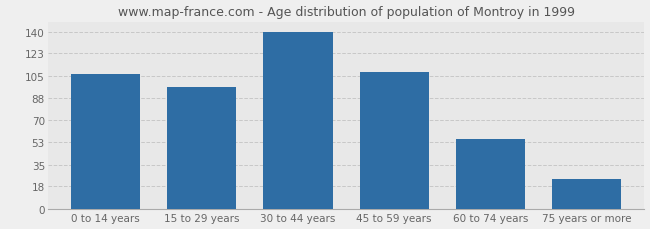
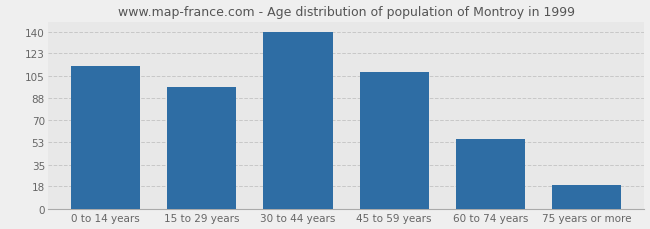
0 to 14 years: 107 -> 113
75 years or more: 24 -> 19
